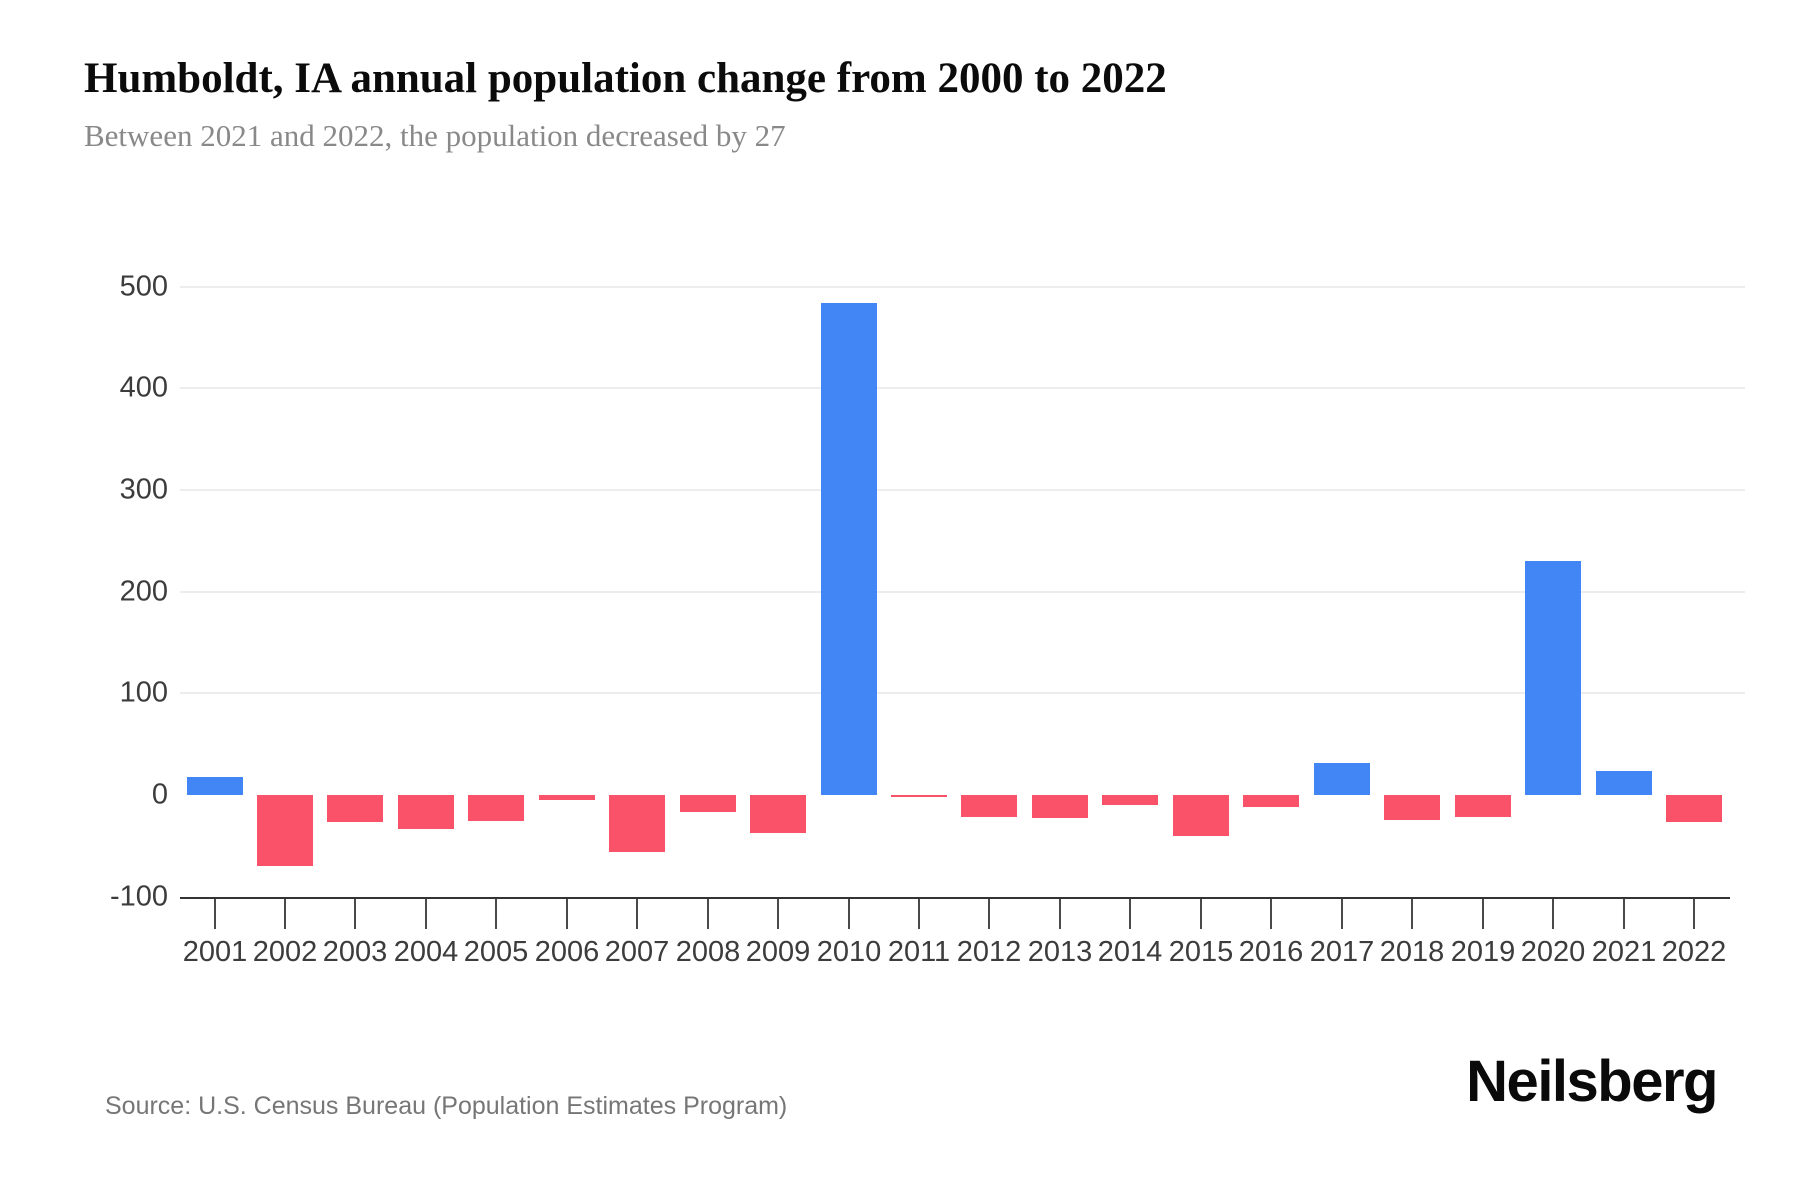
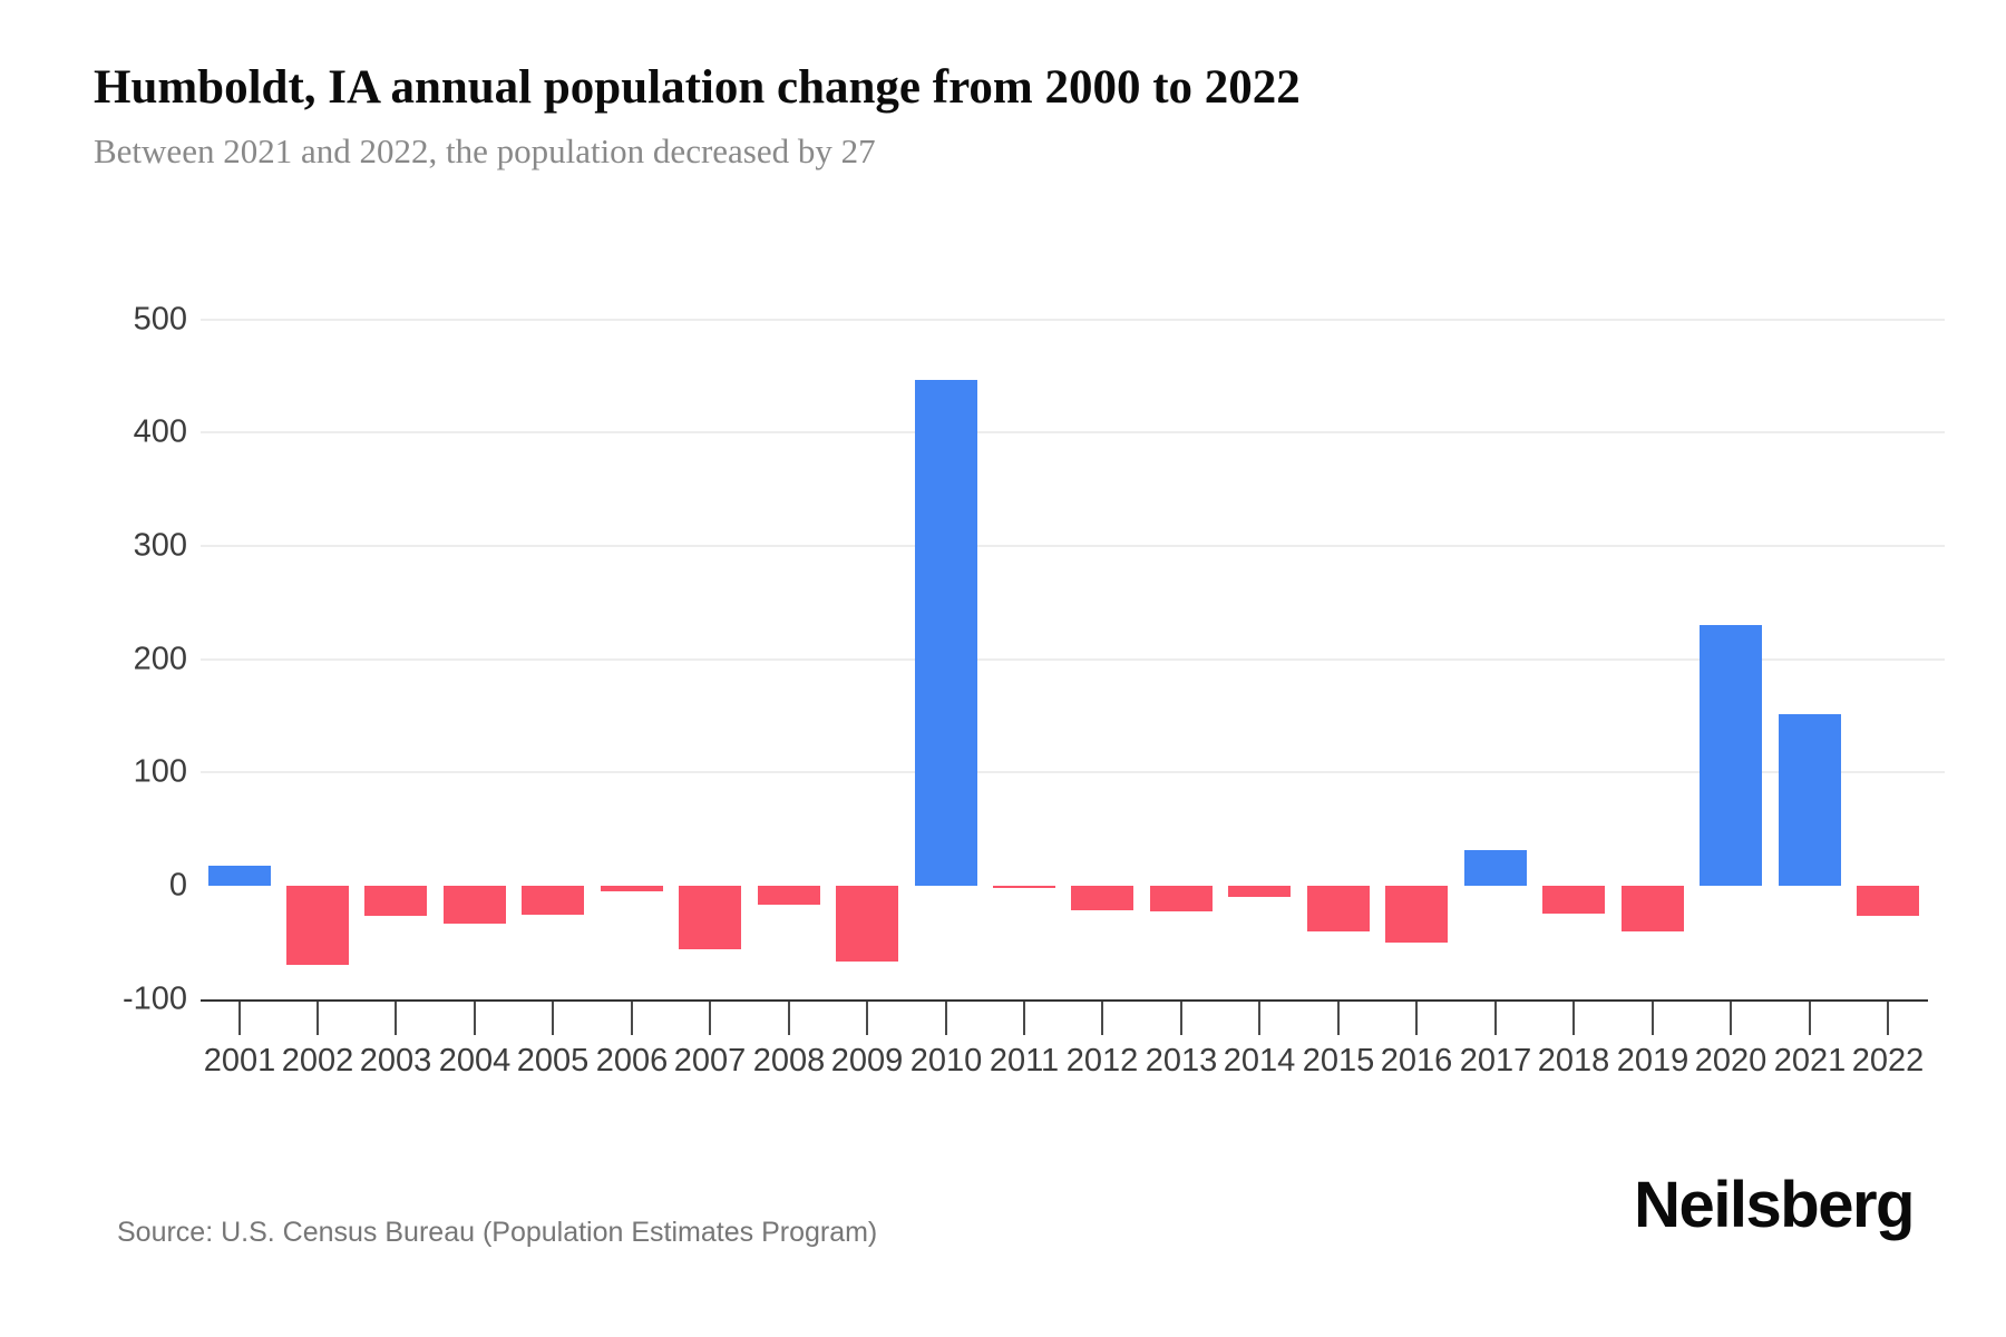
2009: -37 -> -67
2010: 484 -> 446
2016: -12 -> -50
2019: -22 -> -40
2021: 24 -> 151
